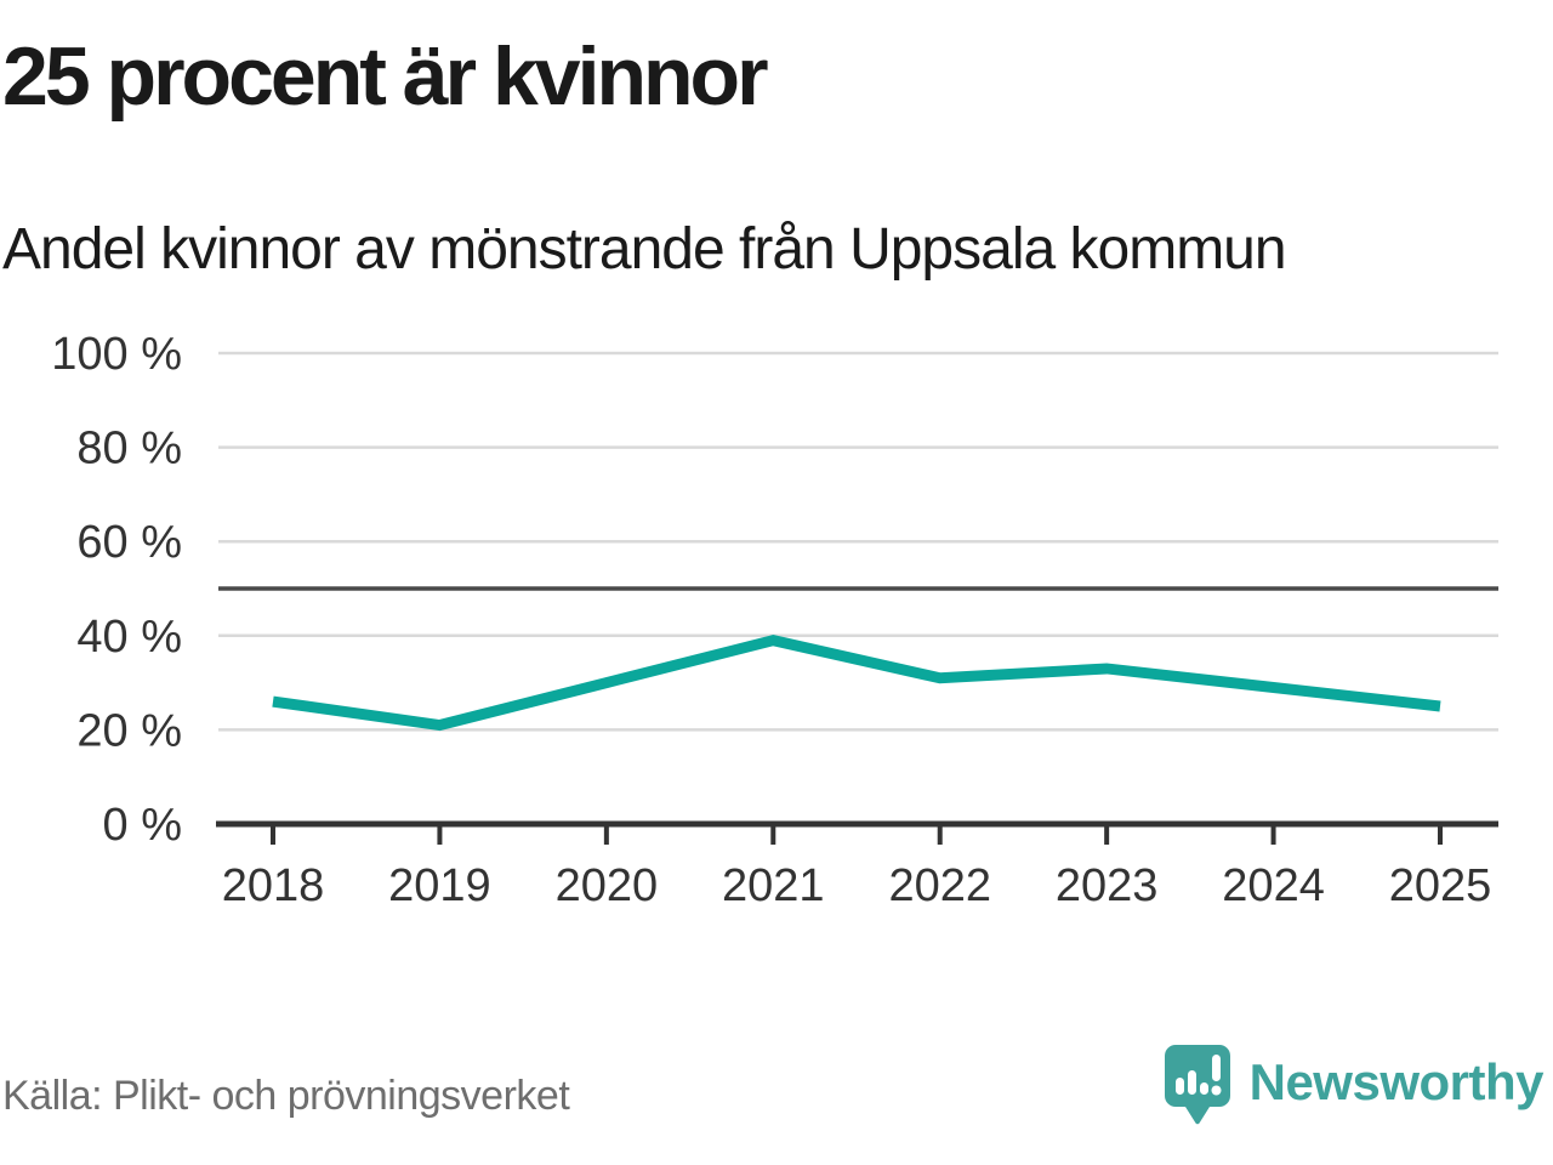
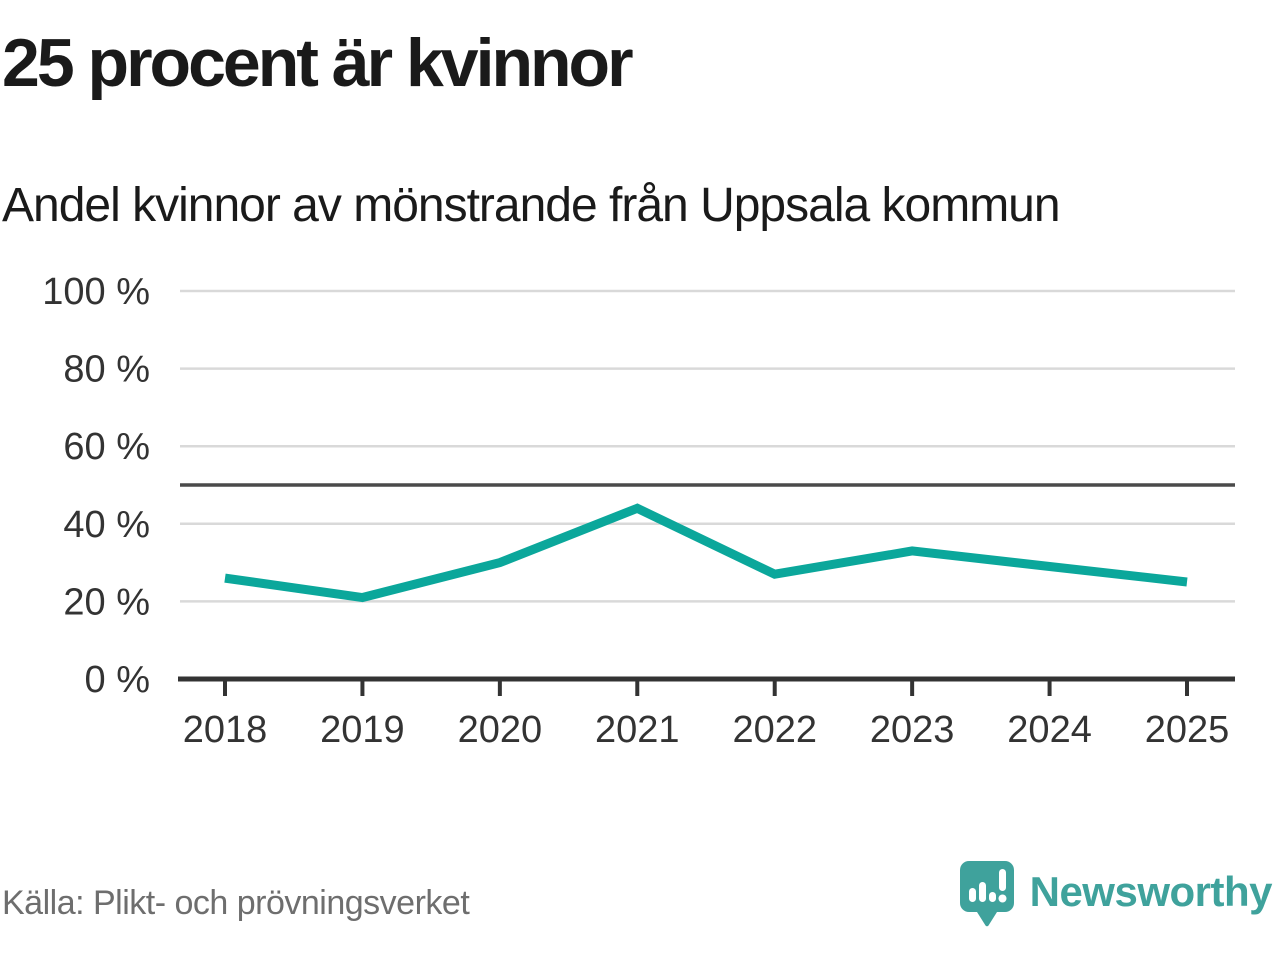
2021: 39% -> 44%
2022: 31% -> 27%
